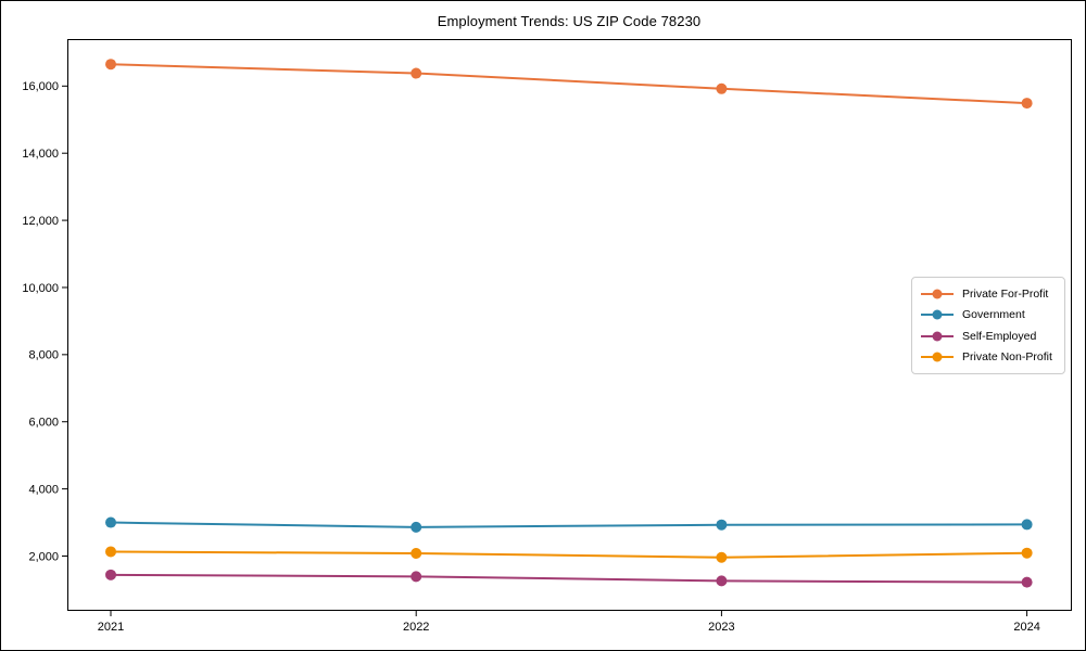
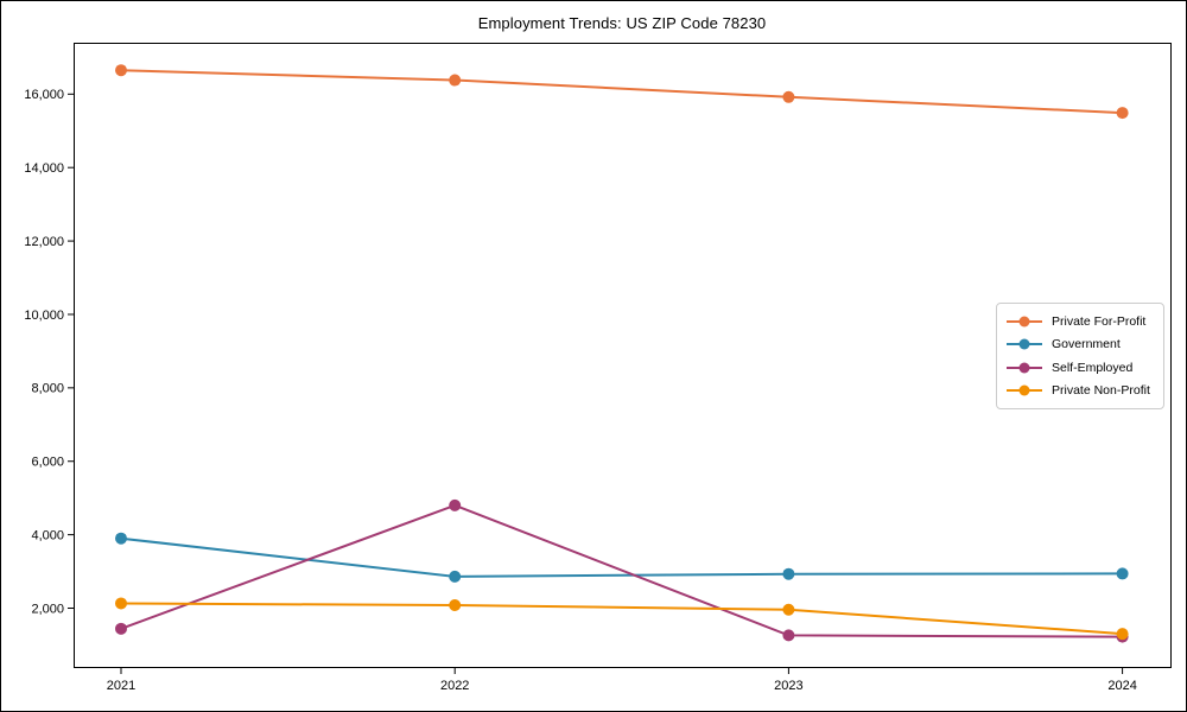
Government/2021: 3000 -> 3900
Self-Employed/2022: 1400 -> 4800
Private Non-Profit/2024: 2100 -> 1300
